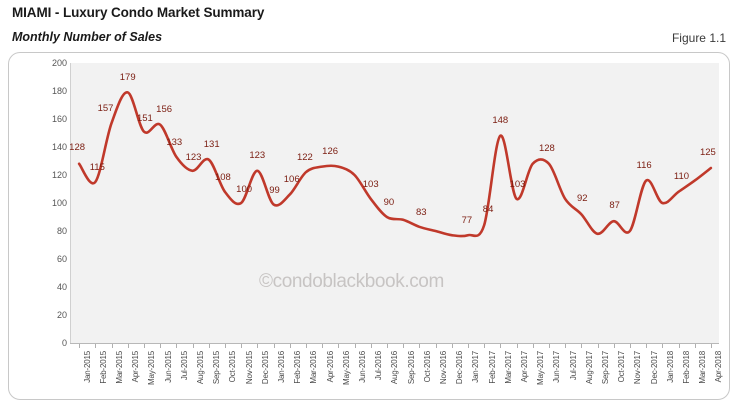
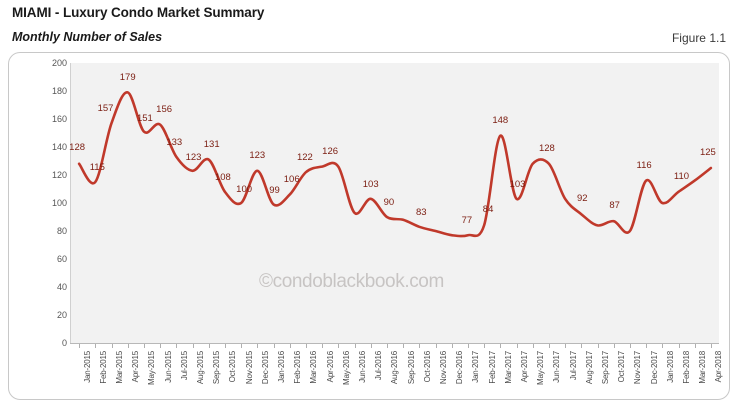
Jun-2016: 120 -> 93
Sep-2017: 78 -> 84
